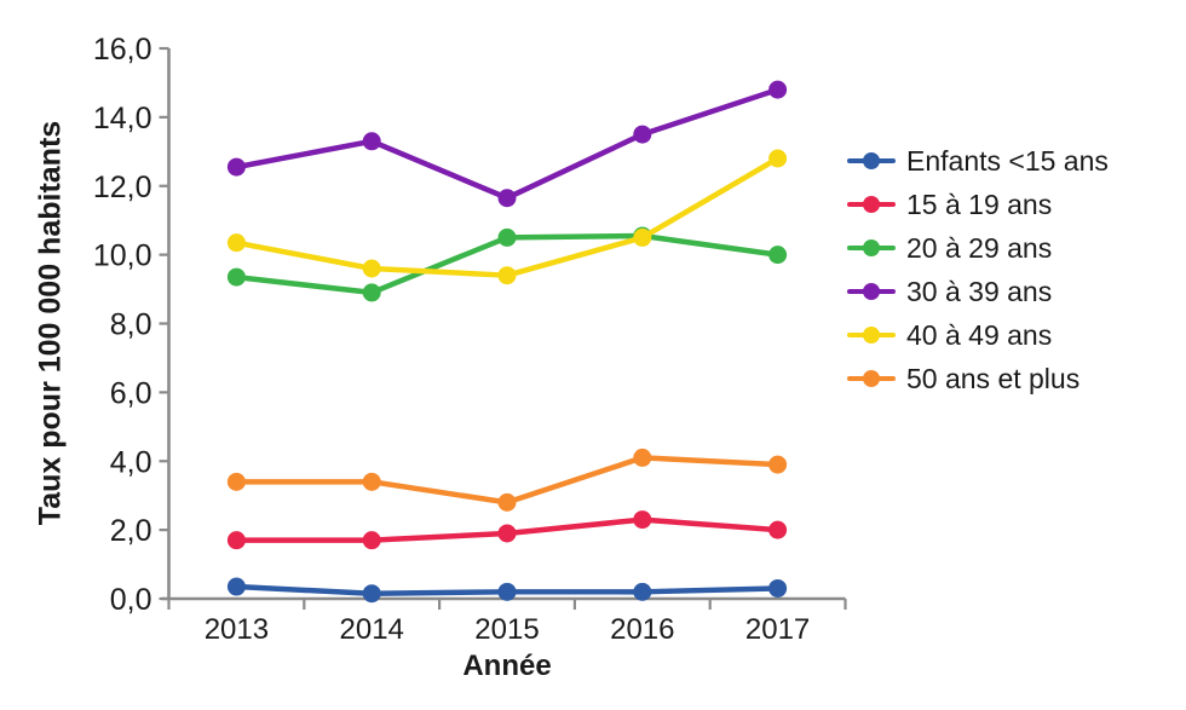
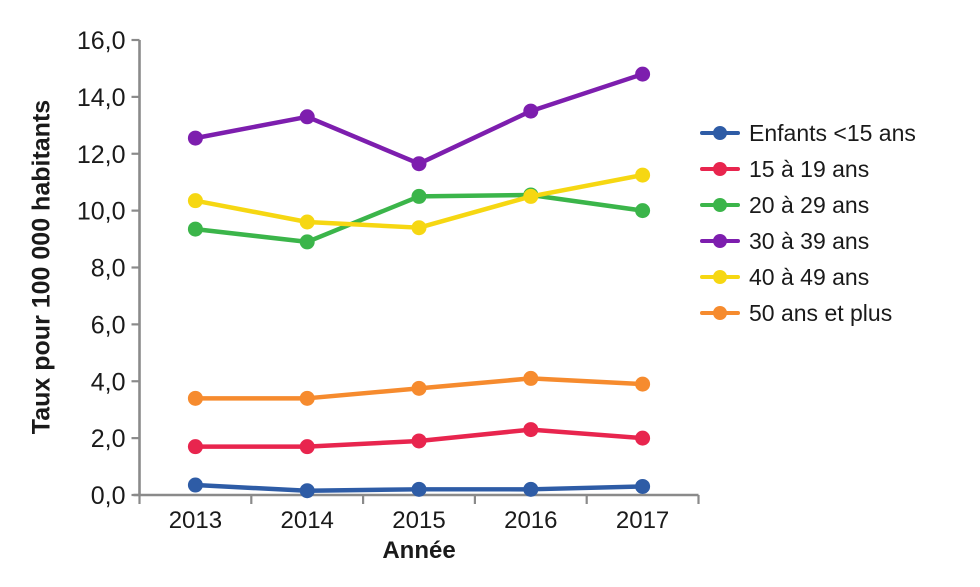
50 ans et plus/2015: 2,8 -> 3,8
40 à 49 ans/2017: 12,8 -> 11,2
